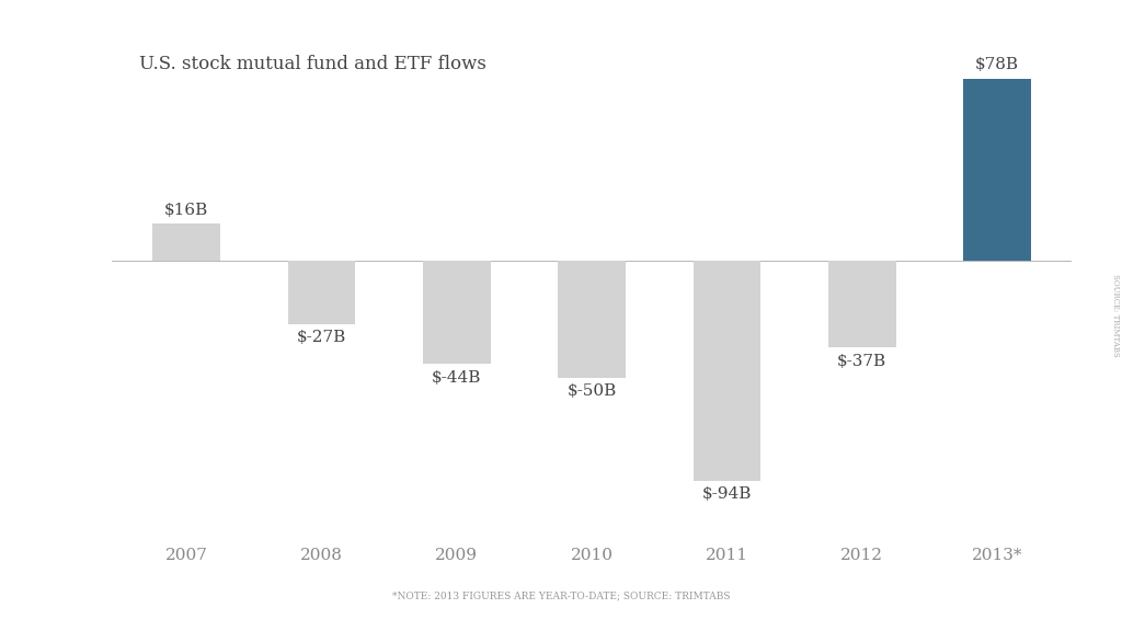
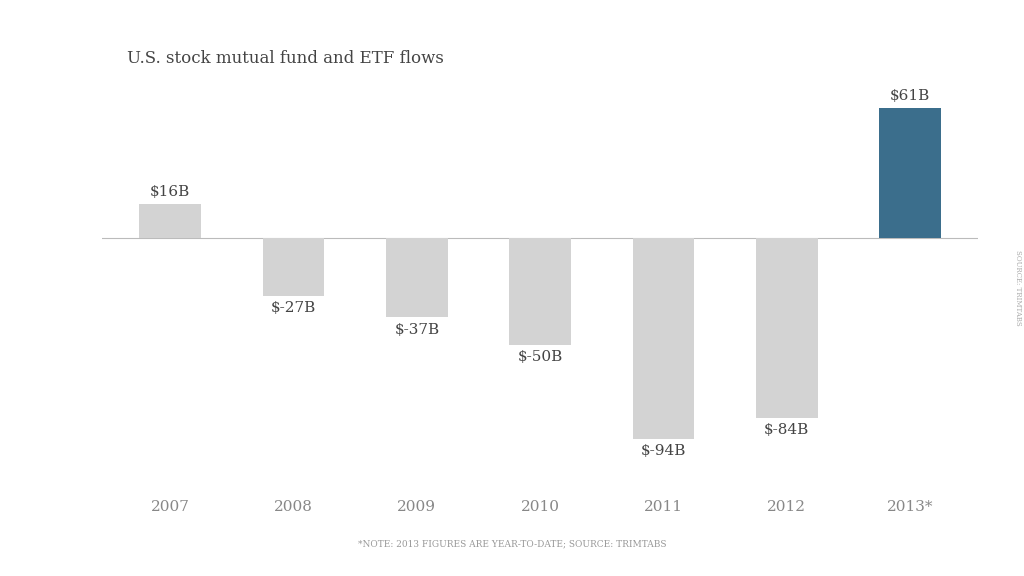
2009: $-44B -> $-37B
2012: $-37B -> $-84B
2013*: $78B -> $61B
